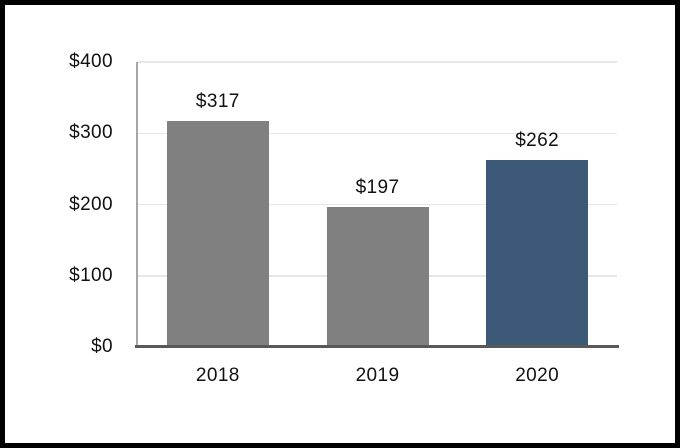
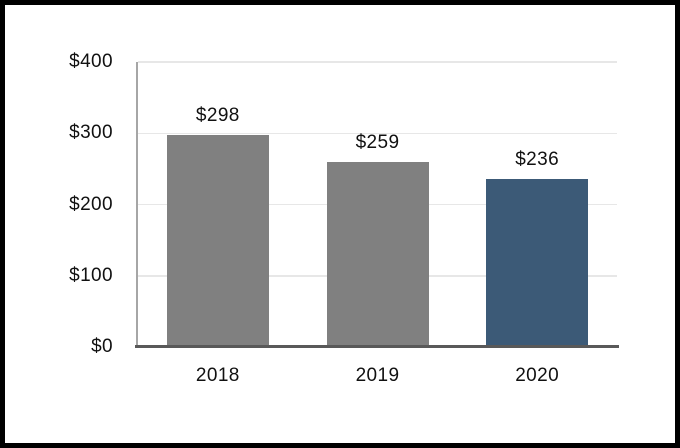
2018: $317 -> $298
2019: $197 -> $259
2020: $262 -> $236
